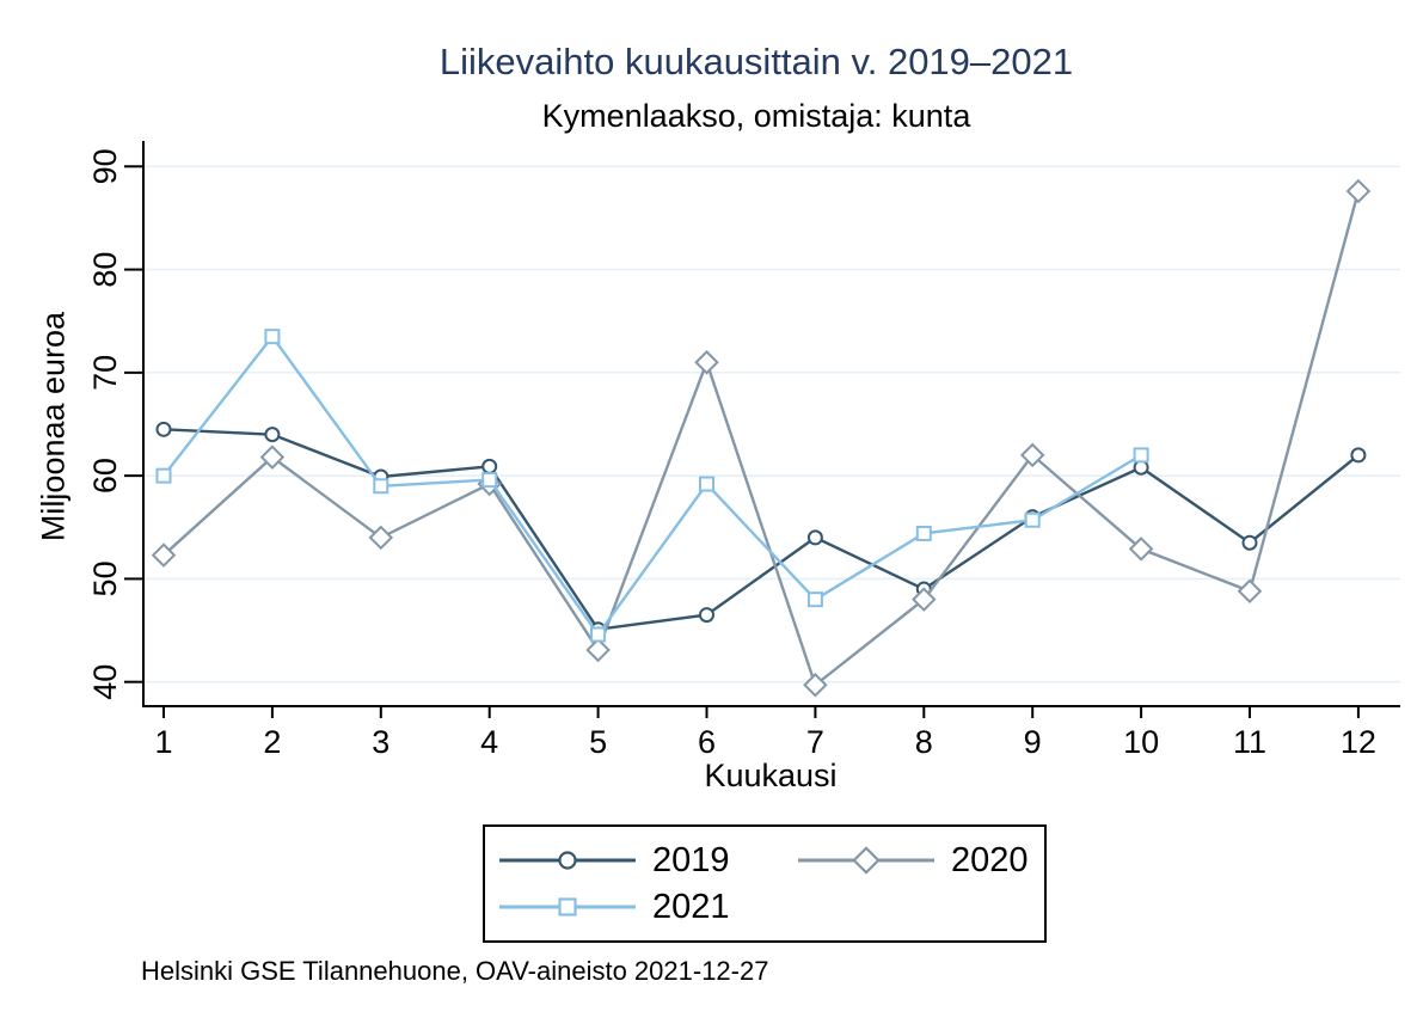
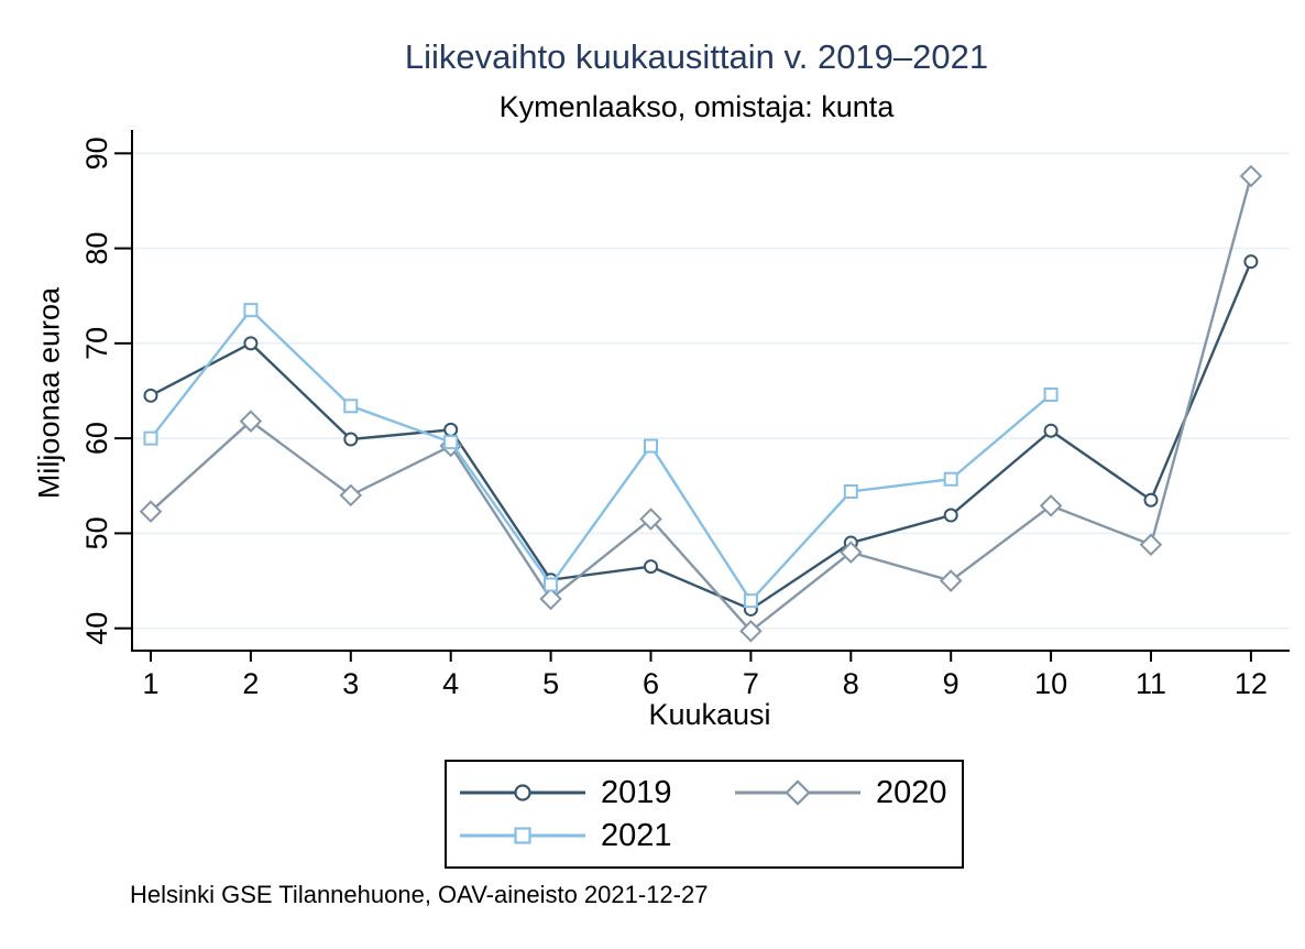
2019/2: 64 -> 70
2021/3: 59 -> 63
2020/6: 71 -> 52
2019/7: 54 -> 42
2021/7: 48 -> 43
2019/9: 56 -> 52
2020/9: 62 -> 45
2021/10: 62 -> 65
2019/12: 62 -> 79
